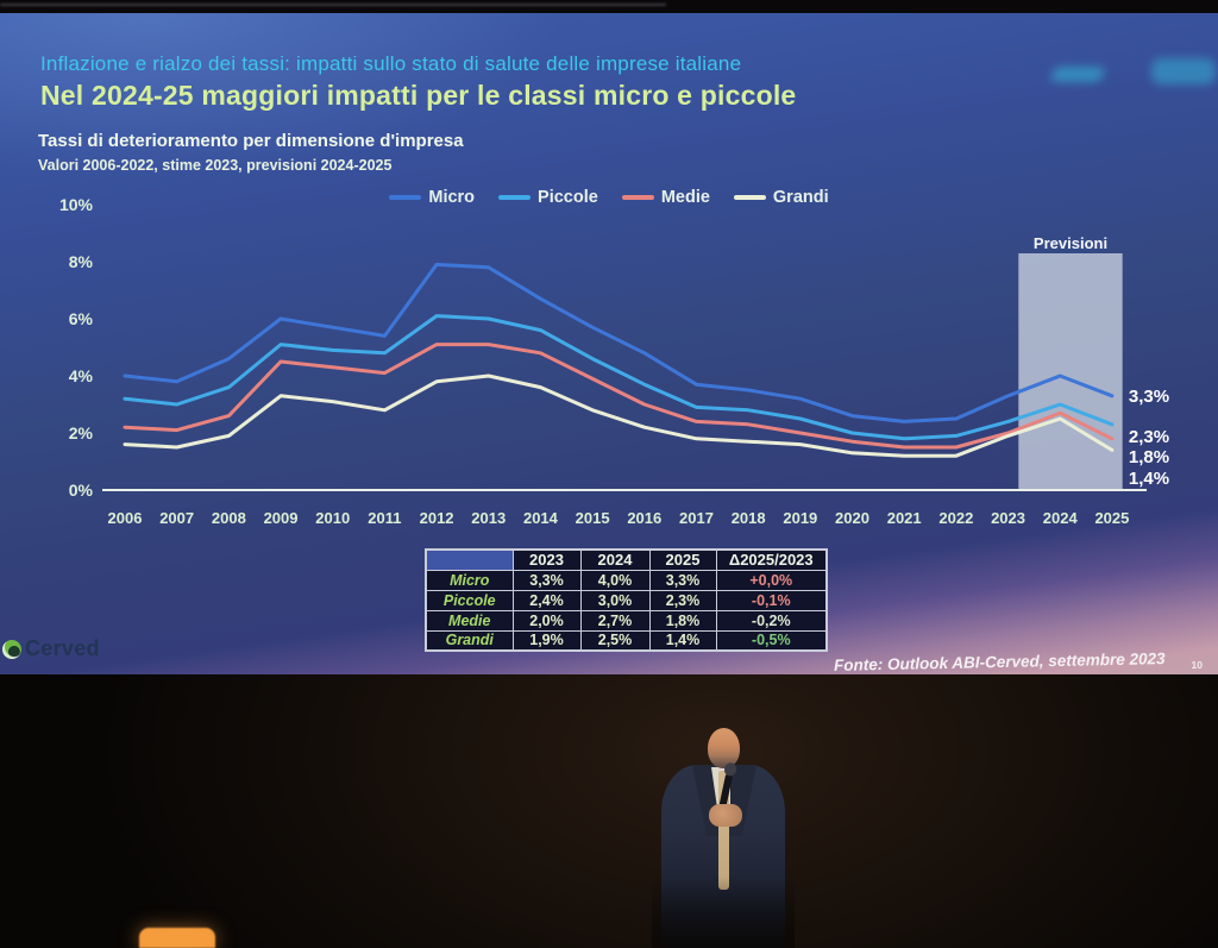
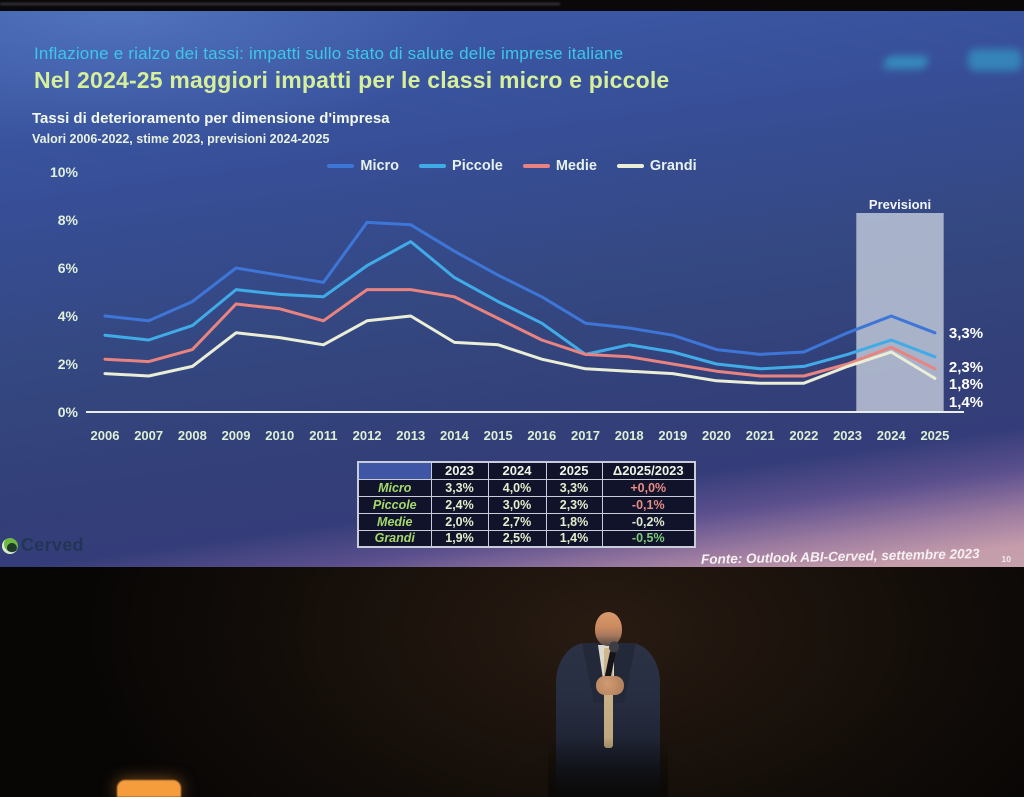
Medie/2011: 4.1% -> 3.8%
Piccole/2013: 6.0% -> 7.1%
Grandi/2014: 3.6% -> 2.9%
Piccole/2017: 2.9% -> 2.4%
